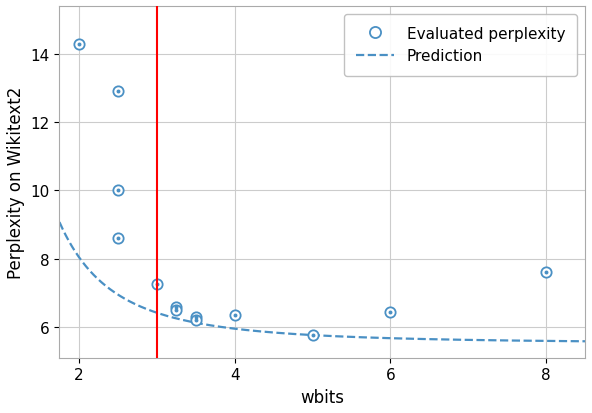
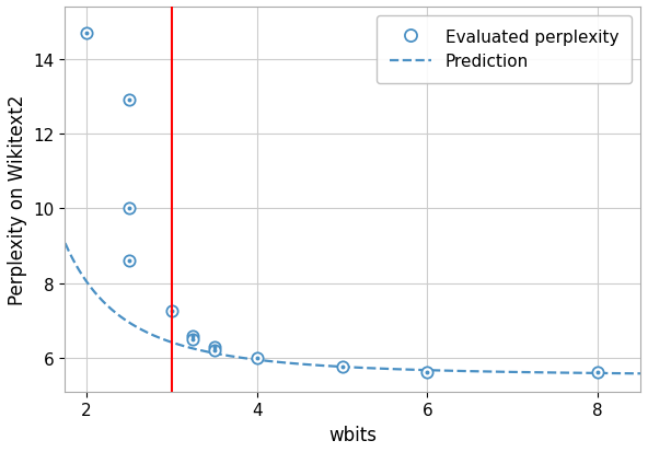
Evaluated perplexity/2: 14.30 -> 14.70
Evaluated perplexity/4: 6.35 -> 6.00
Evaluated perplexity/6: 6.45 -> 5.62
Evaluated perplexity/8: 7.60 -> 5.62
